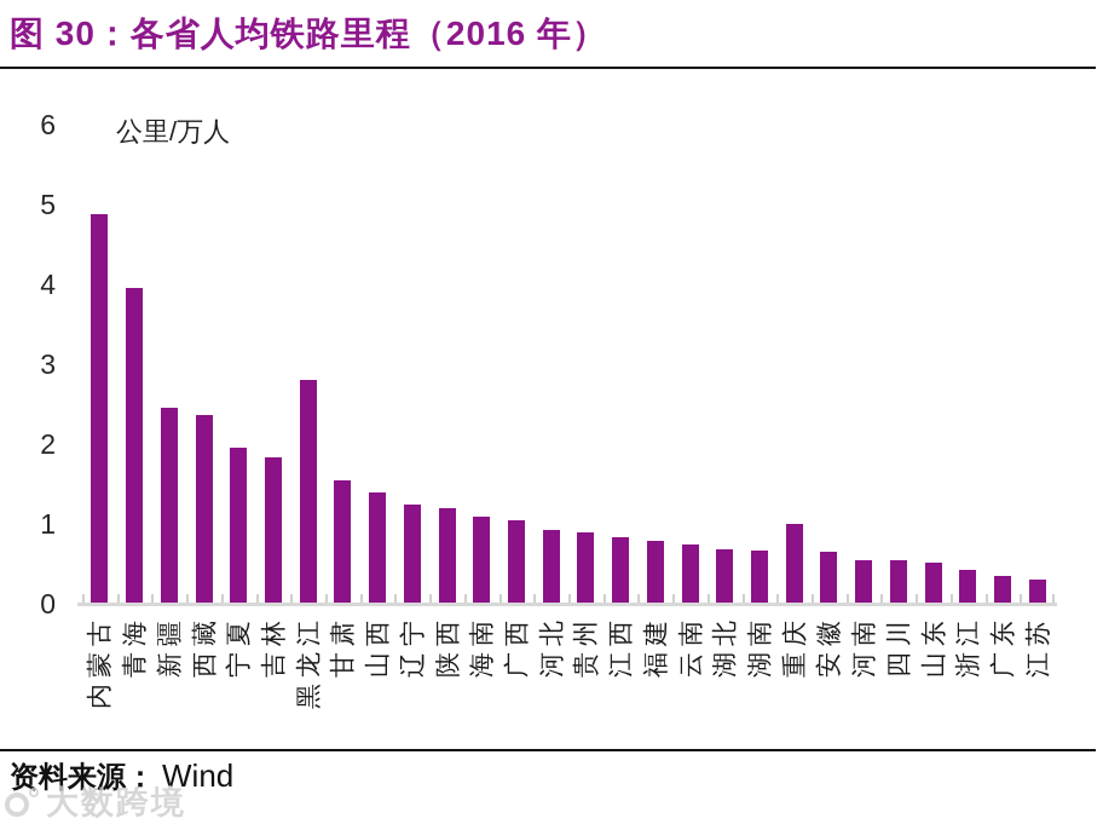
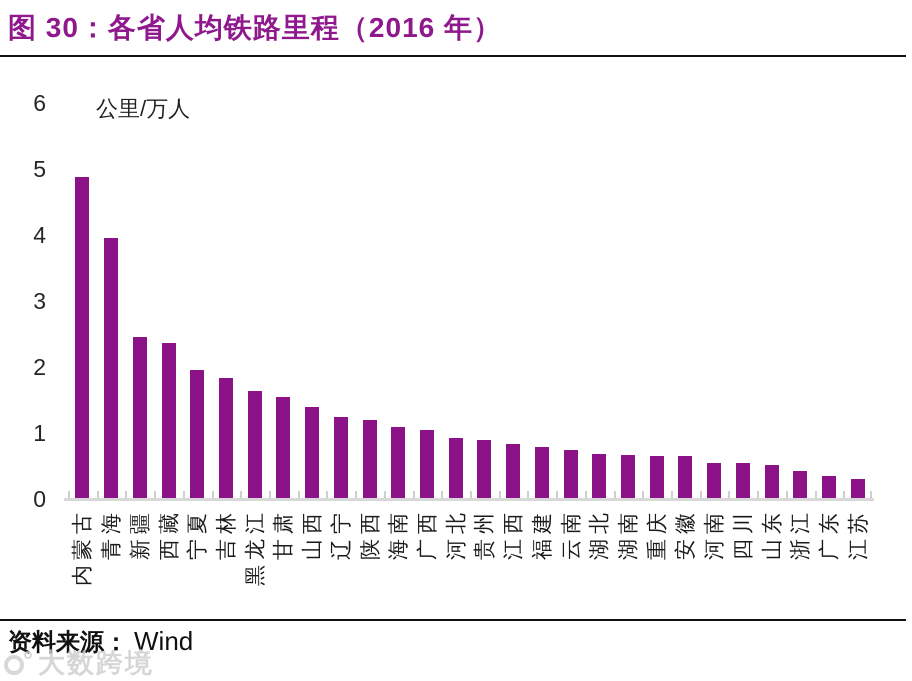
黑龙江: 2.8 -> 1.6
重庆: 1.0 -> 0.7
